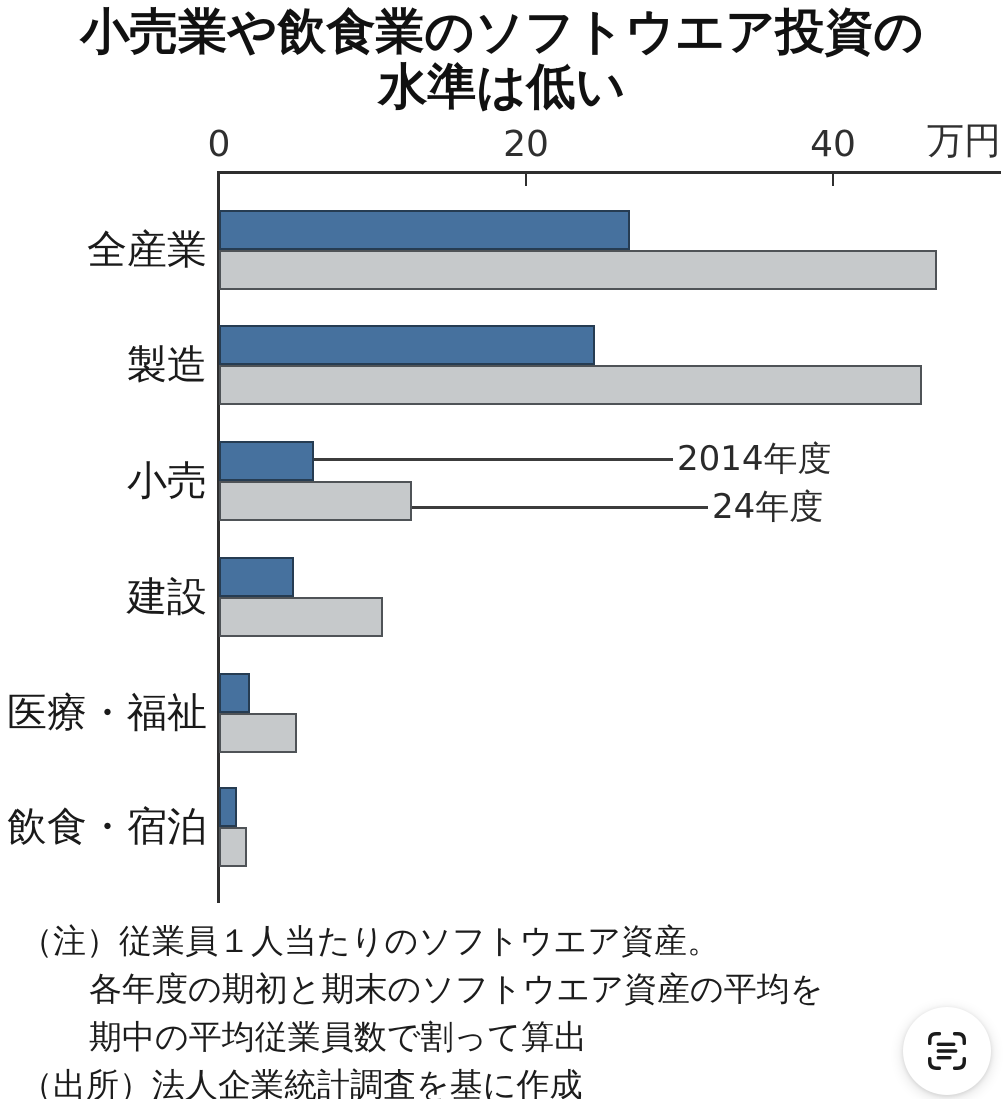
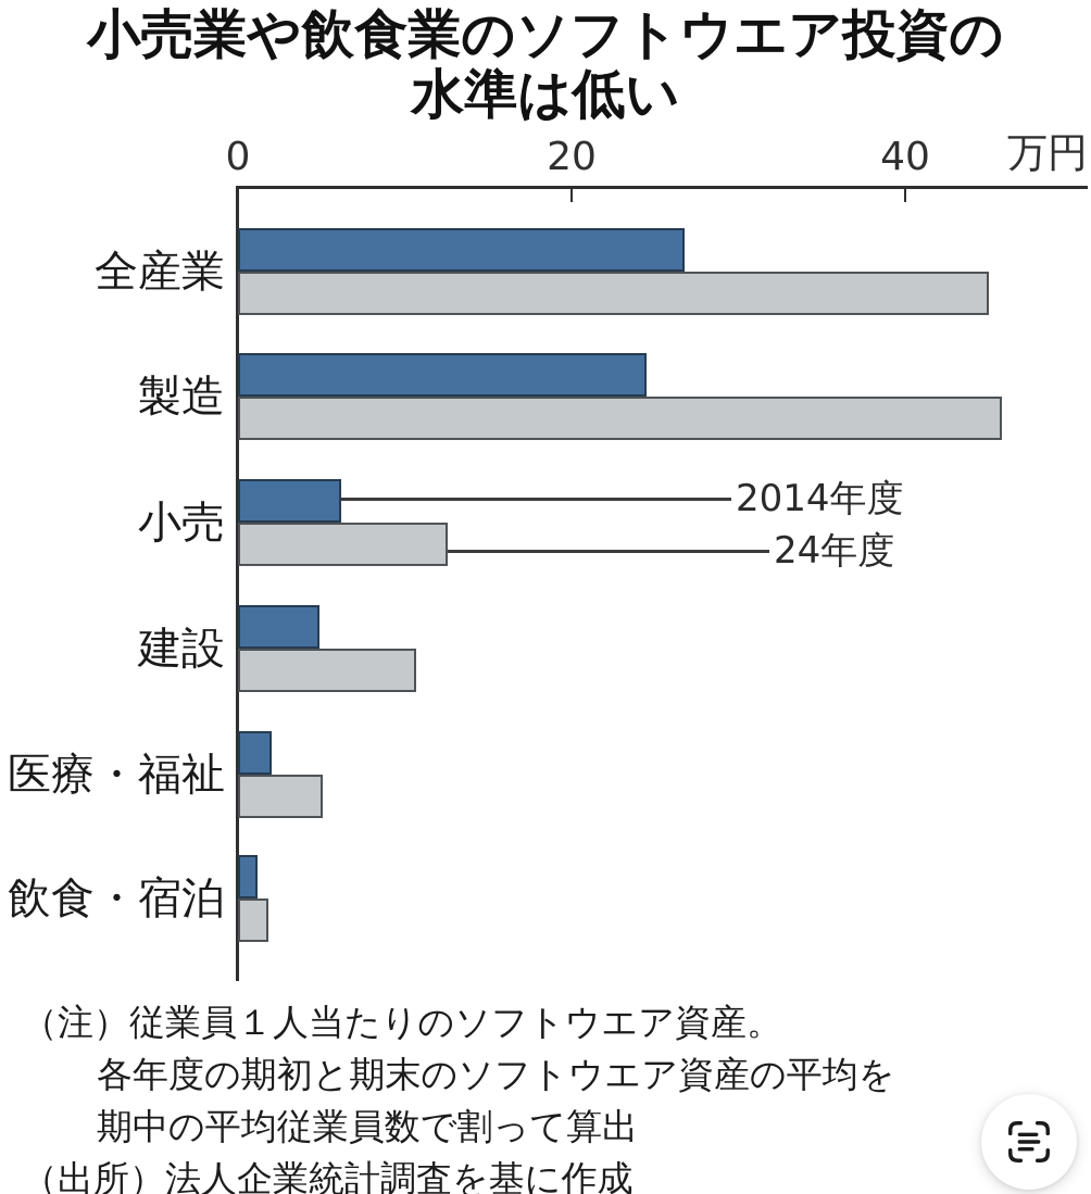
24年度/全産業: 46.8 -> 45.0
